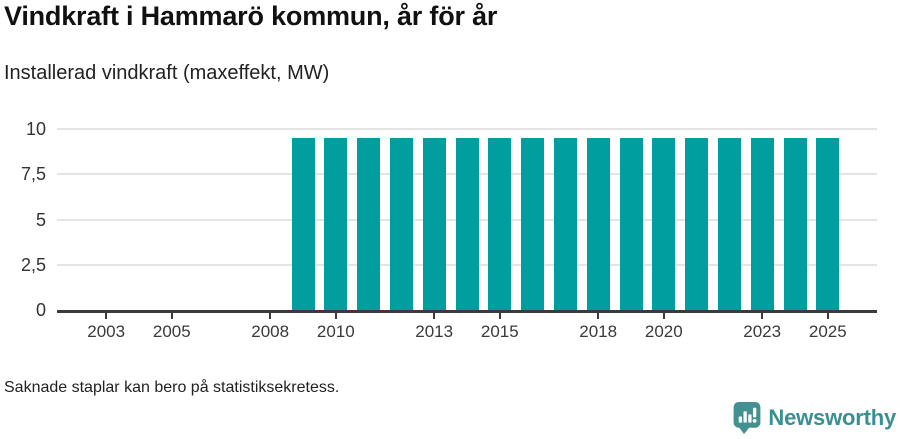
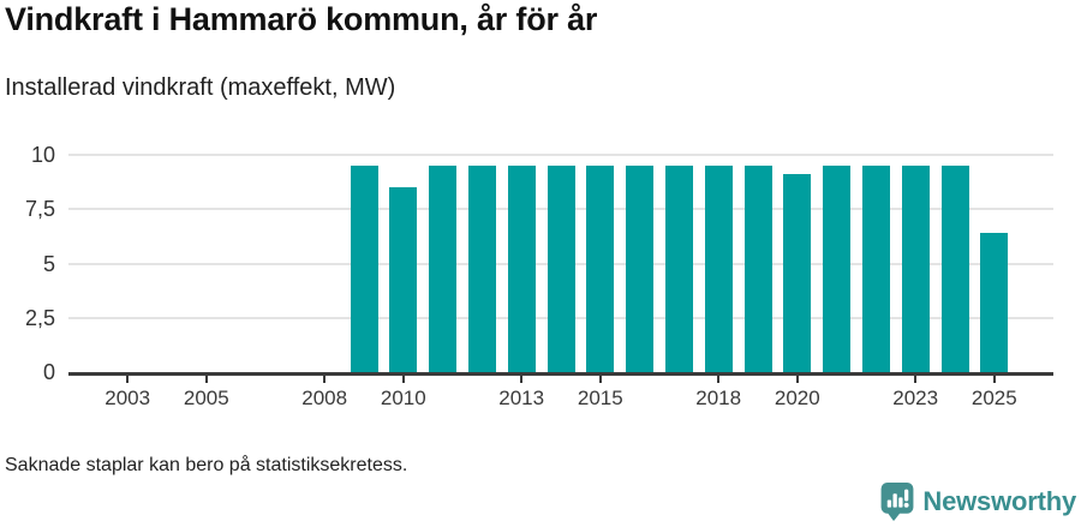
2010: 9.5 -> 8.5
2020: 9.5 -> 9.1
2025: 9.5 -> 6.4
